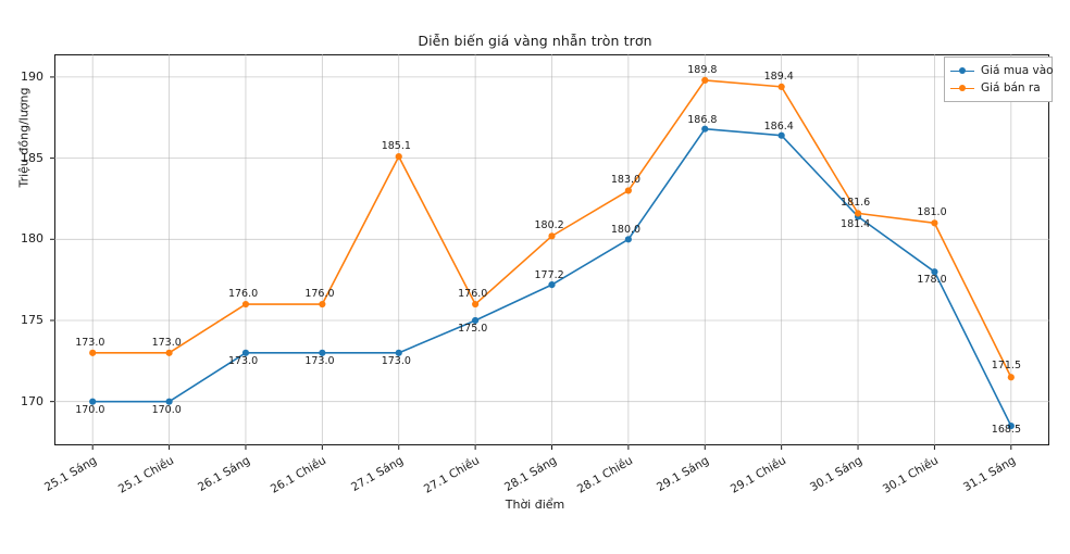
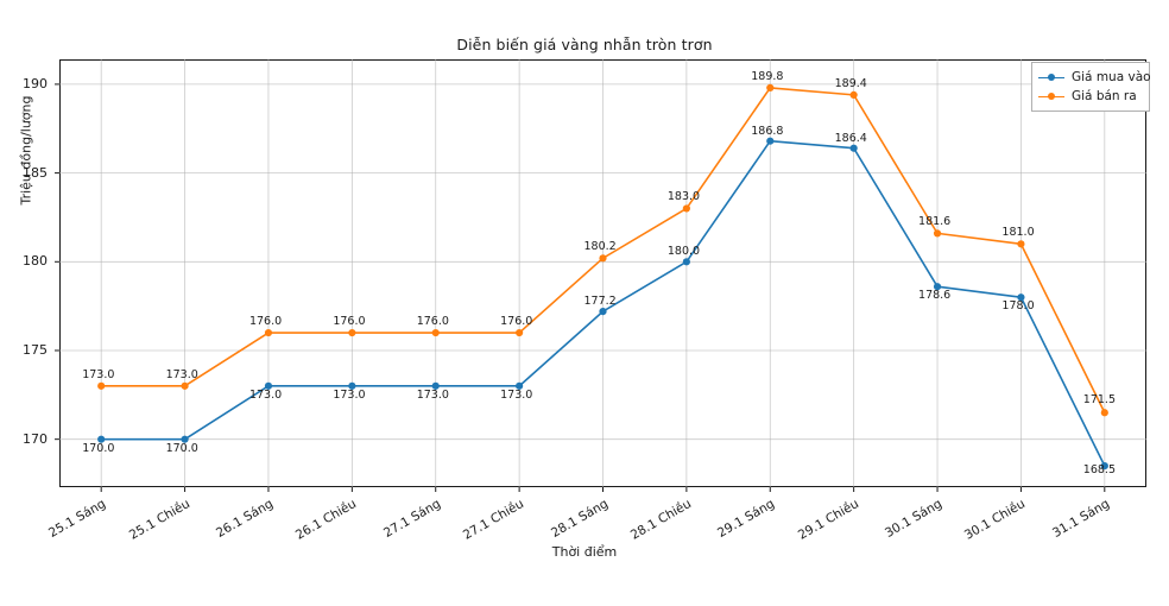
Giá bán ra/27.1 Sáng: 185.1 -> 176.0
Giá mua vào/27.1 Chiều: 175.0 -> 173.0
Giá mua vào/30.1 Sáng: 181.4 -> 178.6
